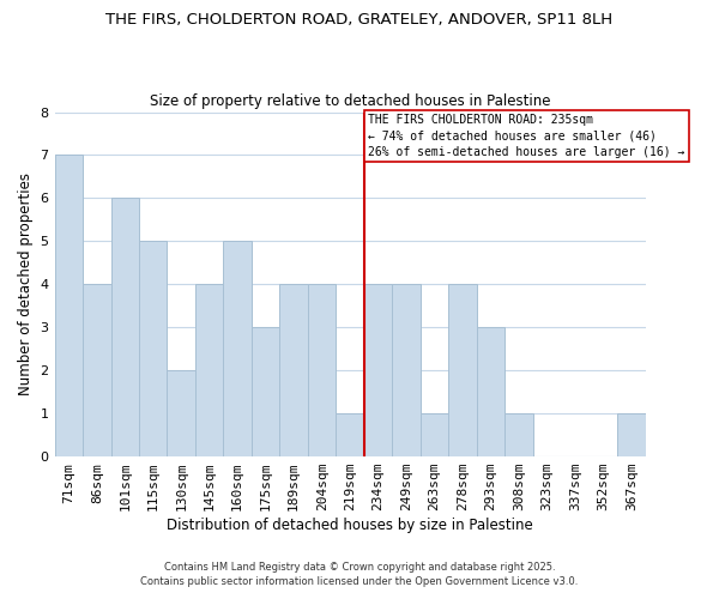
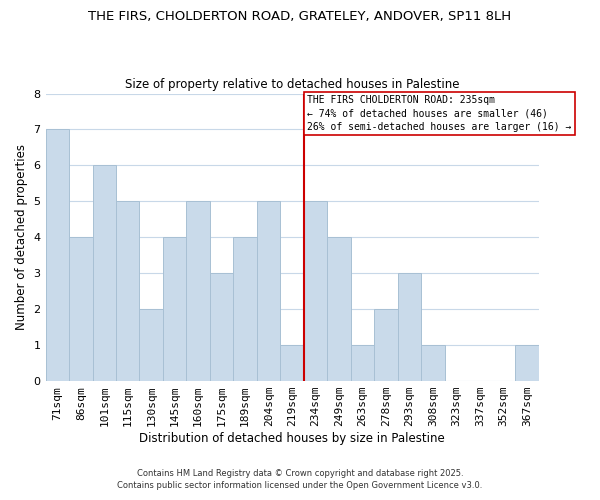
204sqm: 4 -> 5
234sqm: 4 -> 5
278sqm: 4 -> 2
